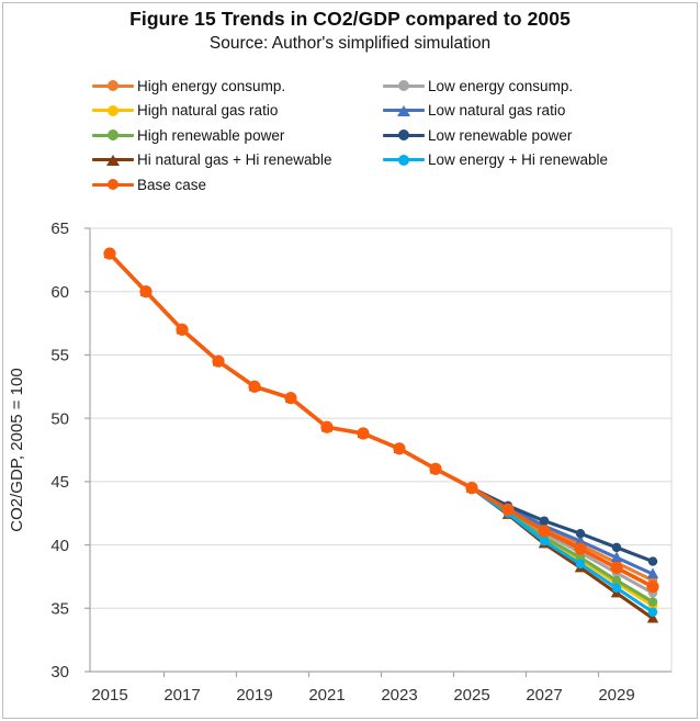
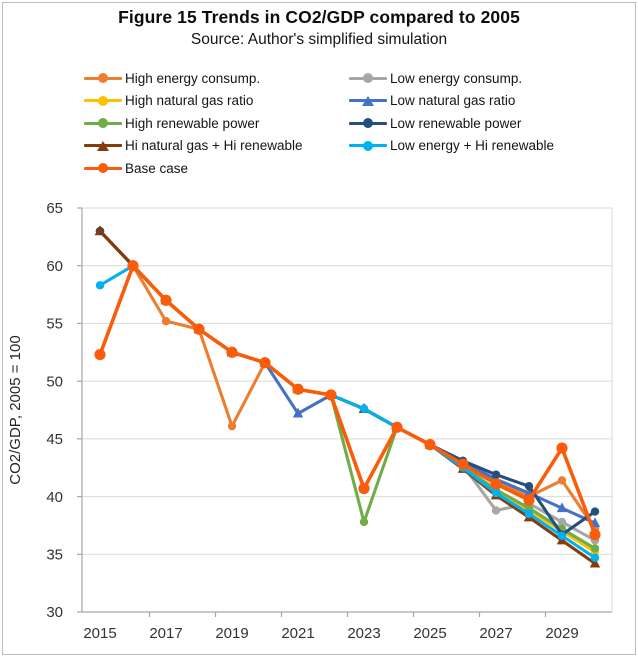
Low energy + Hi renewable/2015: 63.0 -> 58.3
Base case/2015: 63.0 -> 52.3
High energy consump./2017: 57.0 -> 55.2
High energy consump./2019: 52.5 -> 46.1
Low natural gas ratio/2021: 49.3 -> 47.2
High renewable power/2023: 47.6 -> 37.8
Base case/2023: 47.6 -> 40.7
Low energy consump./2027: 40.9 -> 38.8
High energy consump./2029: 38.6 -> 41.4
Low renewable power/2029: 39.8 -> 36.7
Base case/2029: 38.2 -> 44.2
